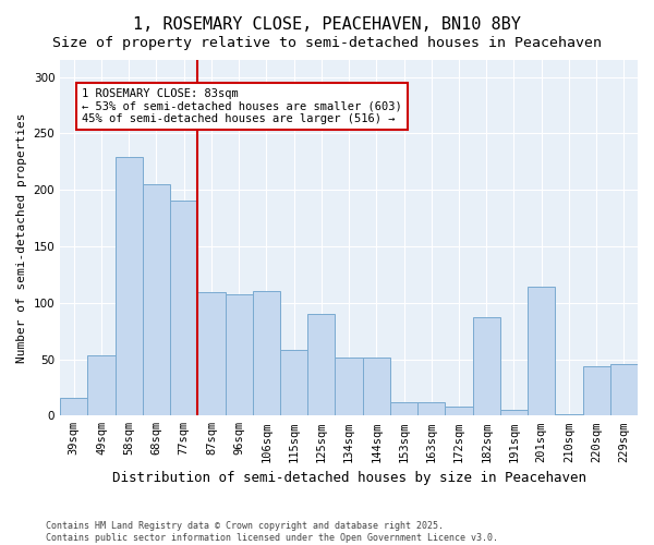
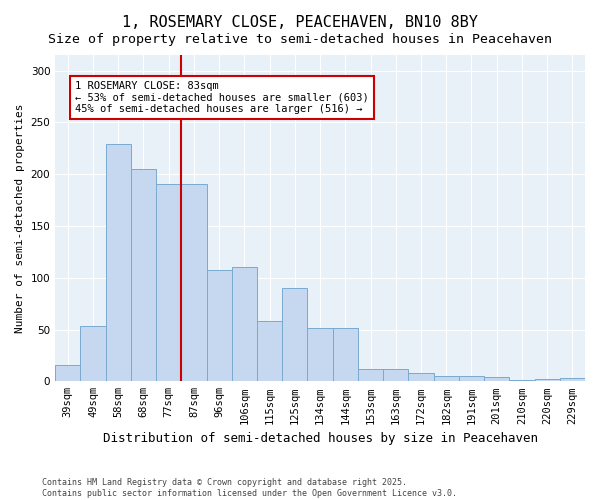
87sqm: 109 -> 190
182sqm: 87 -> 5
201sqm: 114 -> 4
220sqm: 44 -> 2
229sqm: 46 -> 3
